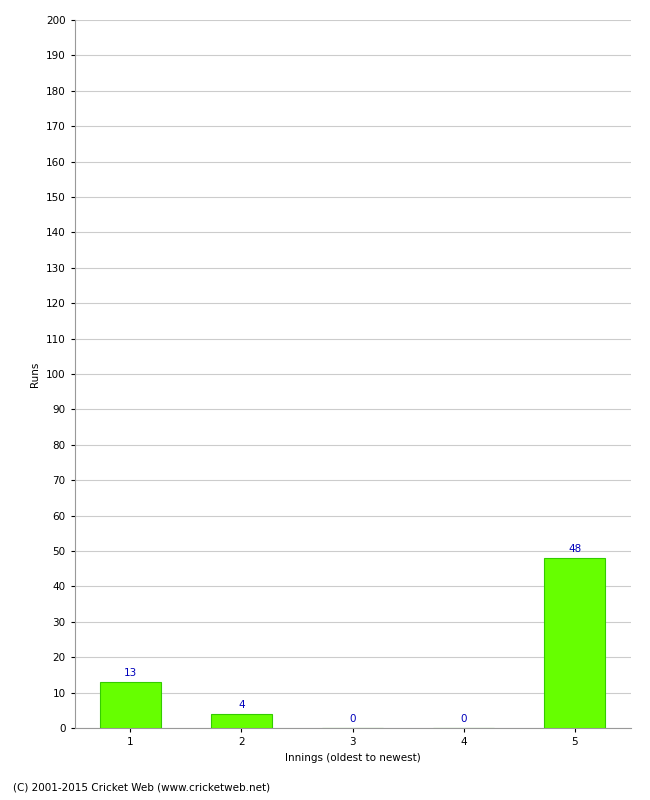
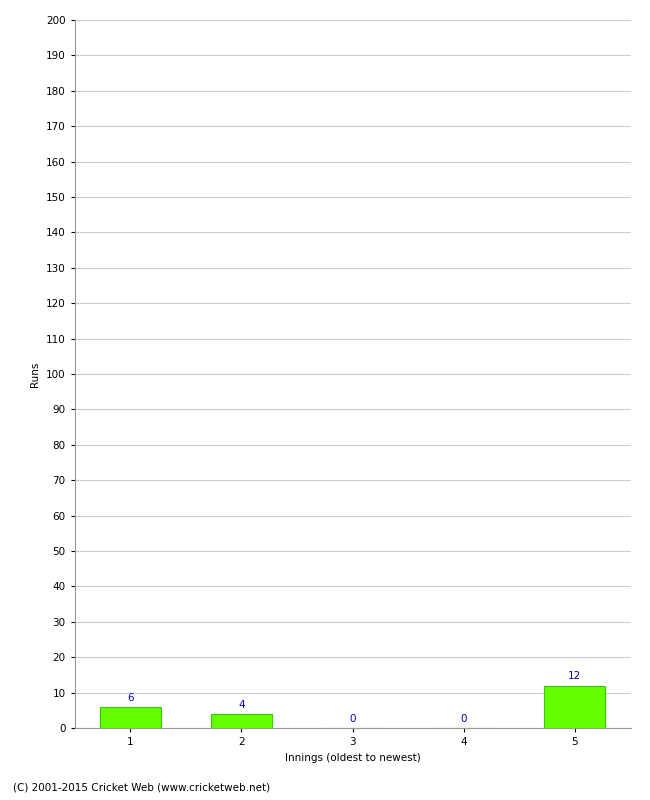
1: 13 -> 6
5: 48 -> 12
